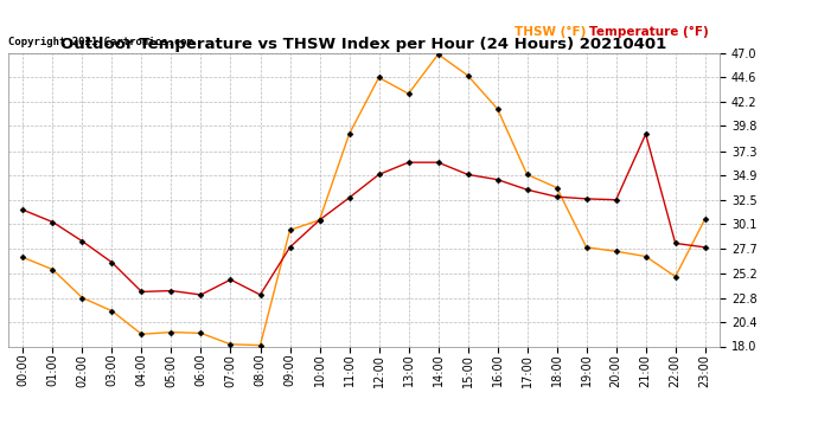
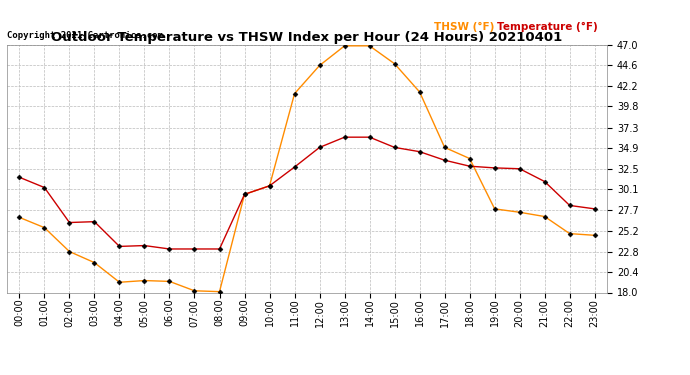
Temperature (°F)/02:00: 28.4 -> 26.2
Temperature (°F)/07:00: 24.6 -> 23.1
Temperature (°F)/09:00: 27.8 -> 29.5
THSW (°F)/11:00: 39.0 -> 41.3
THSW (°F)/13:00: 43.0 -> 46.9
Temperature (°F)/21:00: 39.0 -> 31.0
THSW (°F)/23:00: 30.6 -> 24.7
